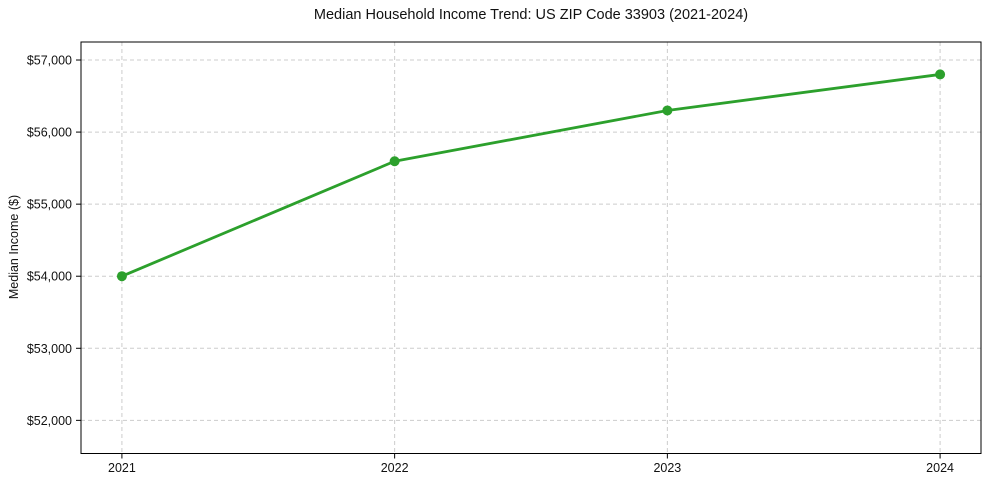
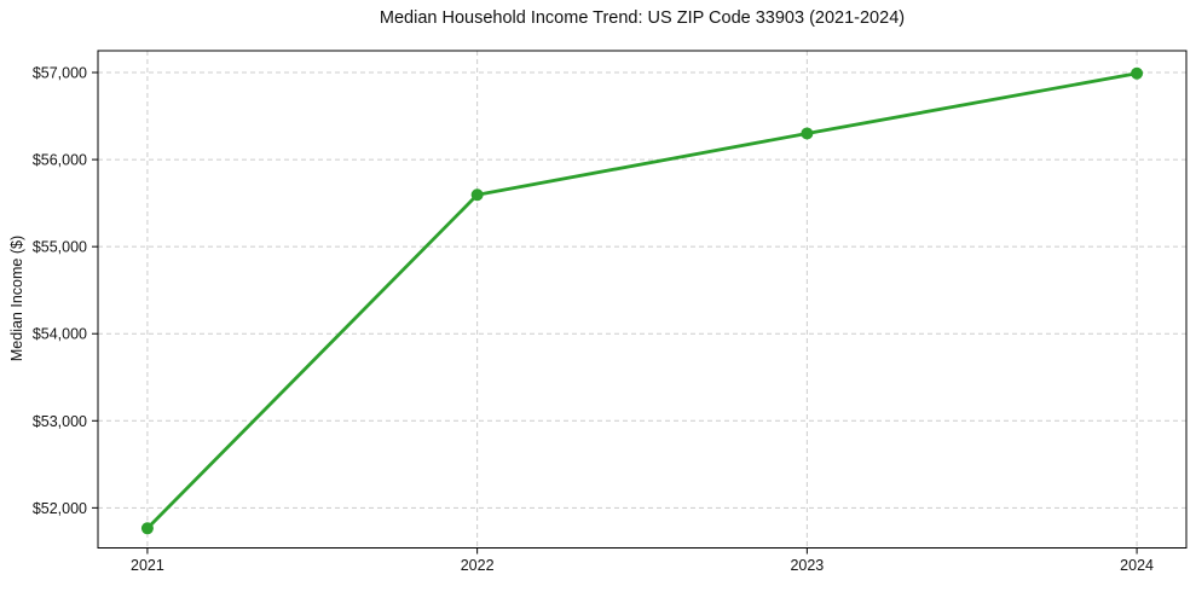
2021: $54000 -> $51800
2024: $56800 -> $57000
